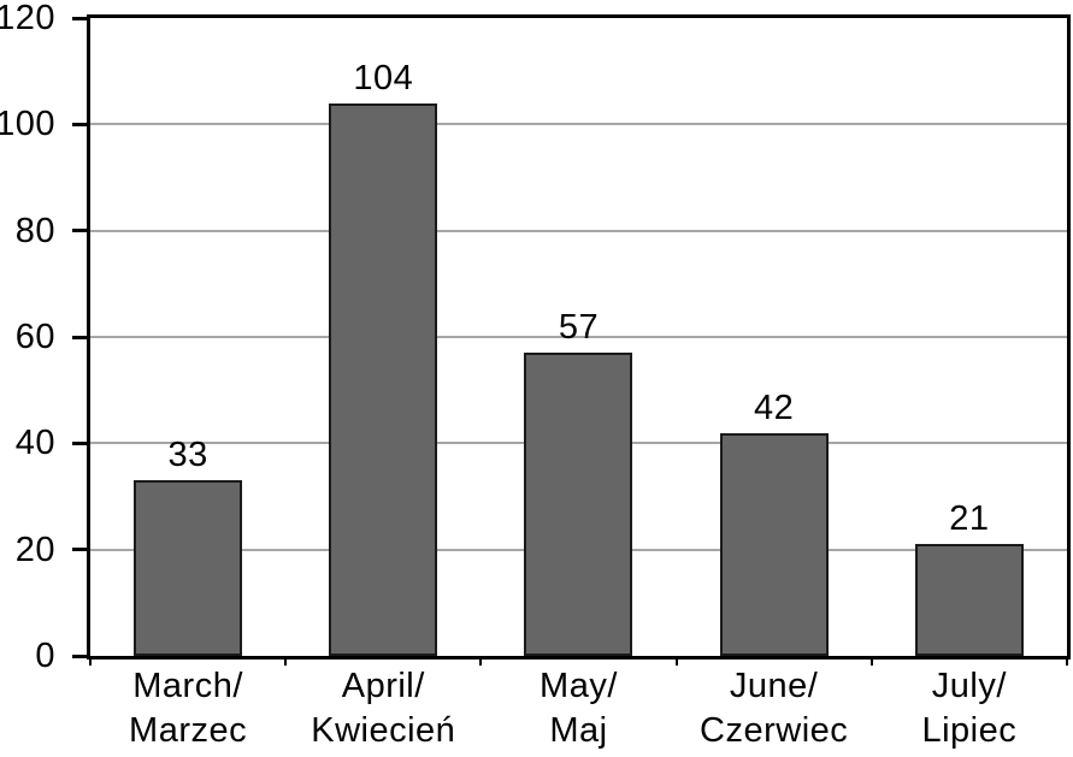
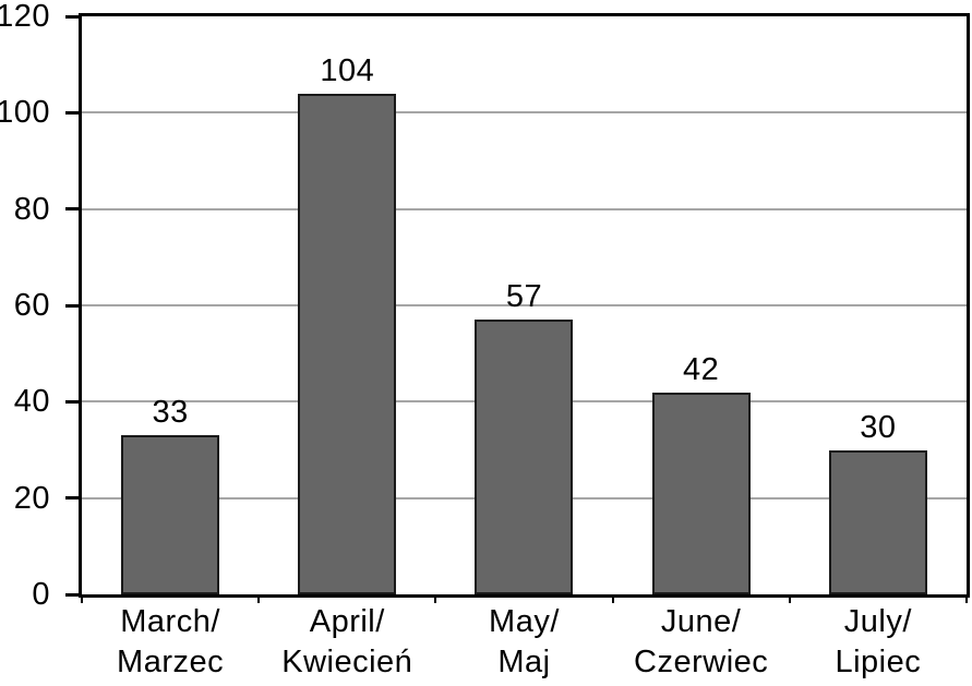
July/Lipiec: 21 -> 30
